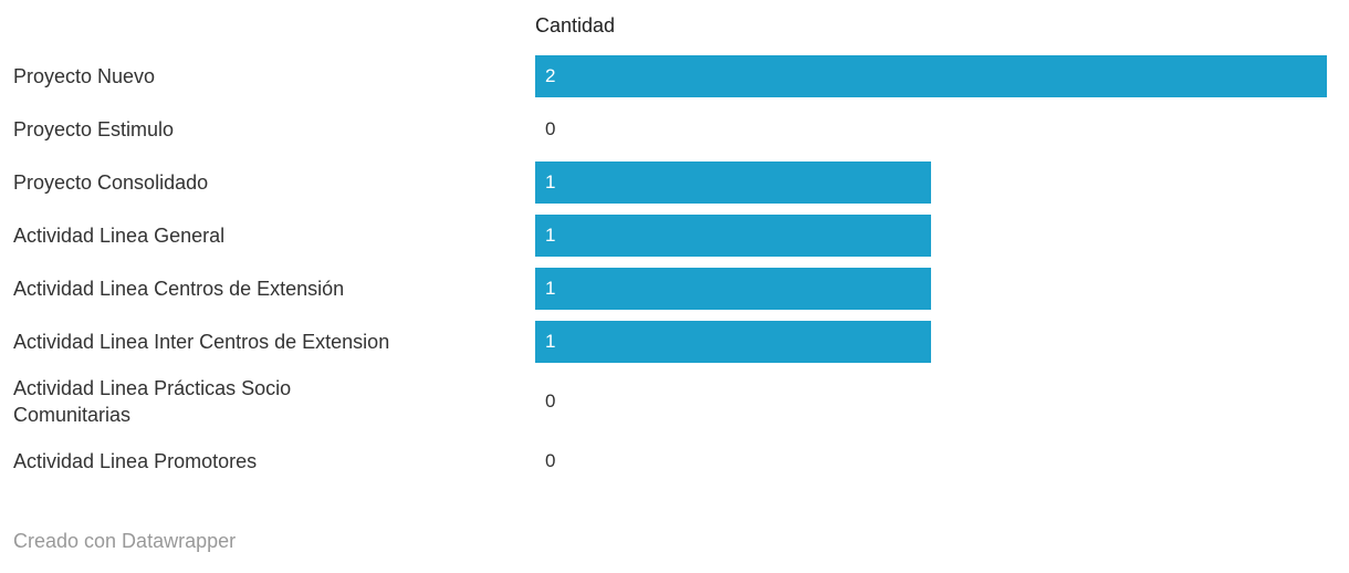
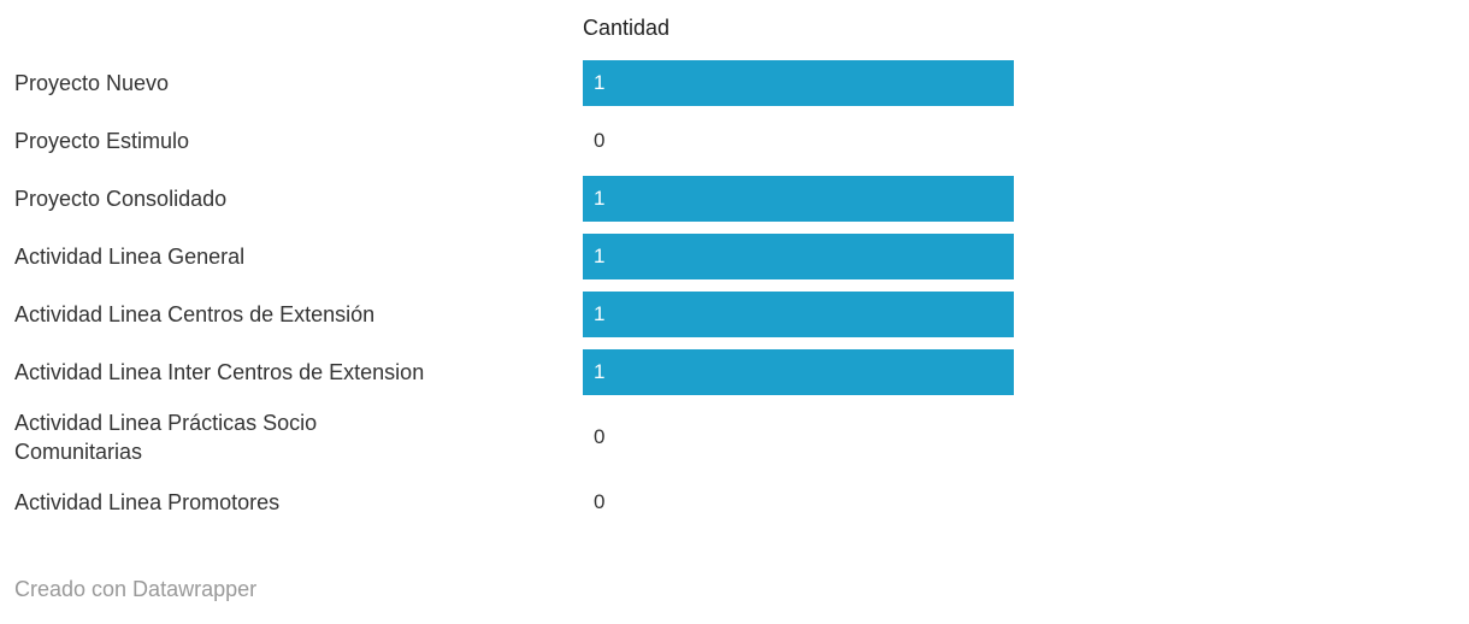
Proyecto Nuevo: 2 -> 1
